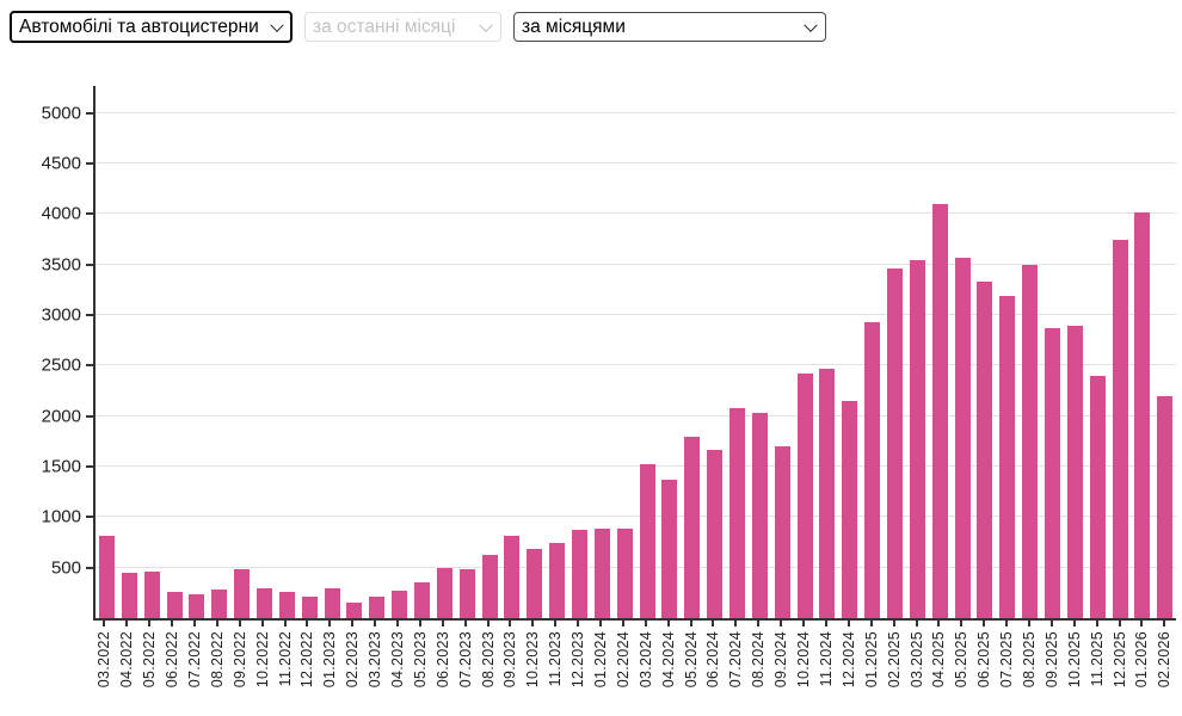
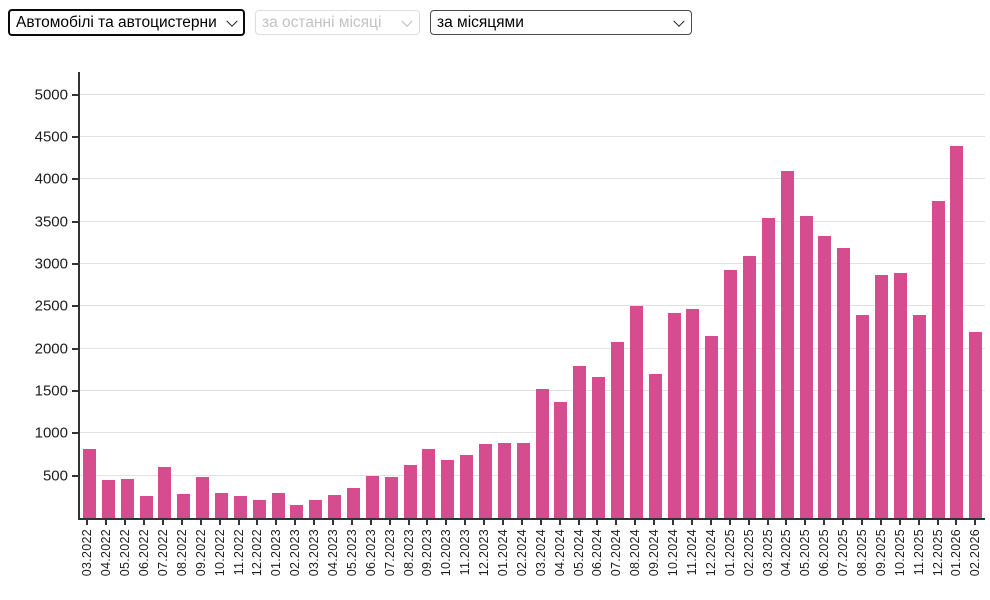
07.2022: 200 -> 600
08.2024: 2000 -> 2500
02.2025: 3500 -> 3100
08.2025: 3500 -> 2400
01.2026: 4000 -> 4400
